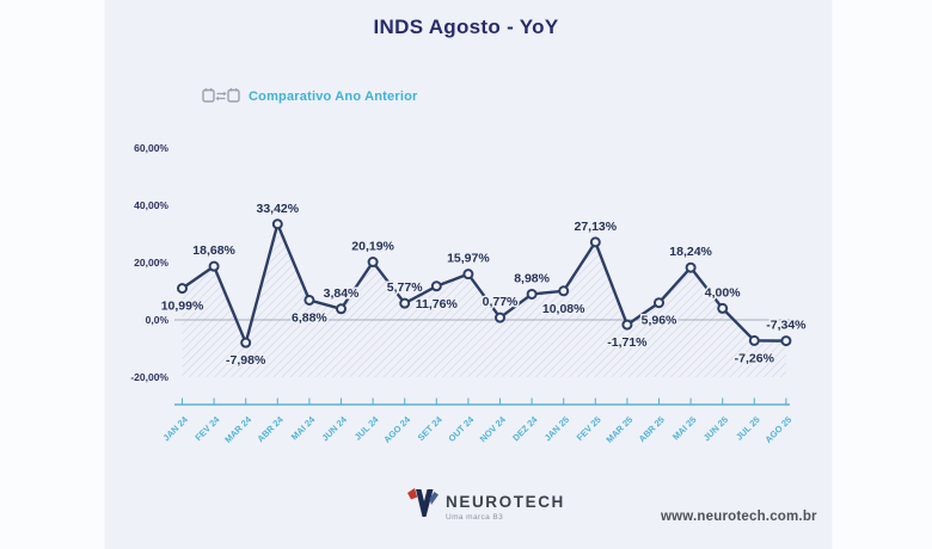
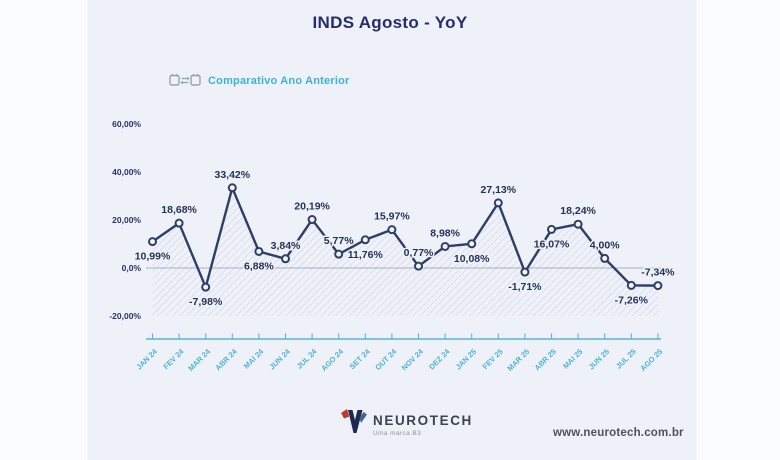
ABR 25: 5,96% -> 16,07%
